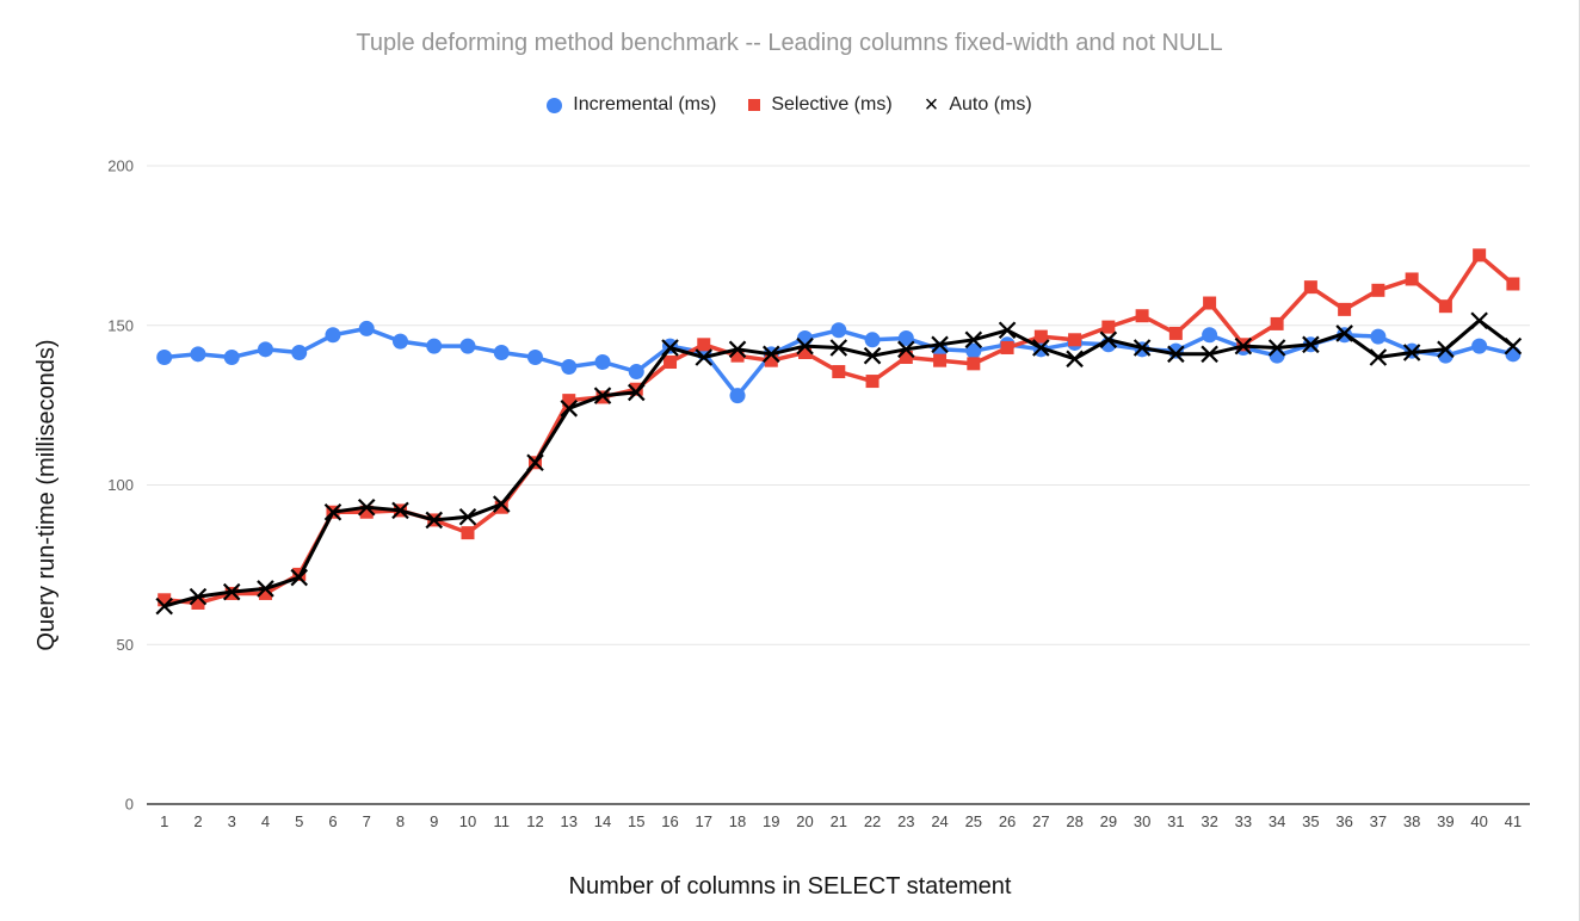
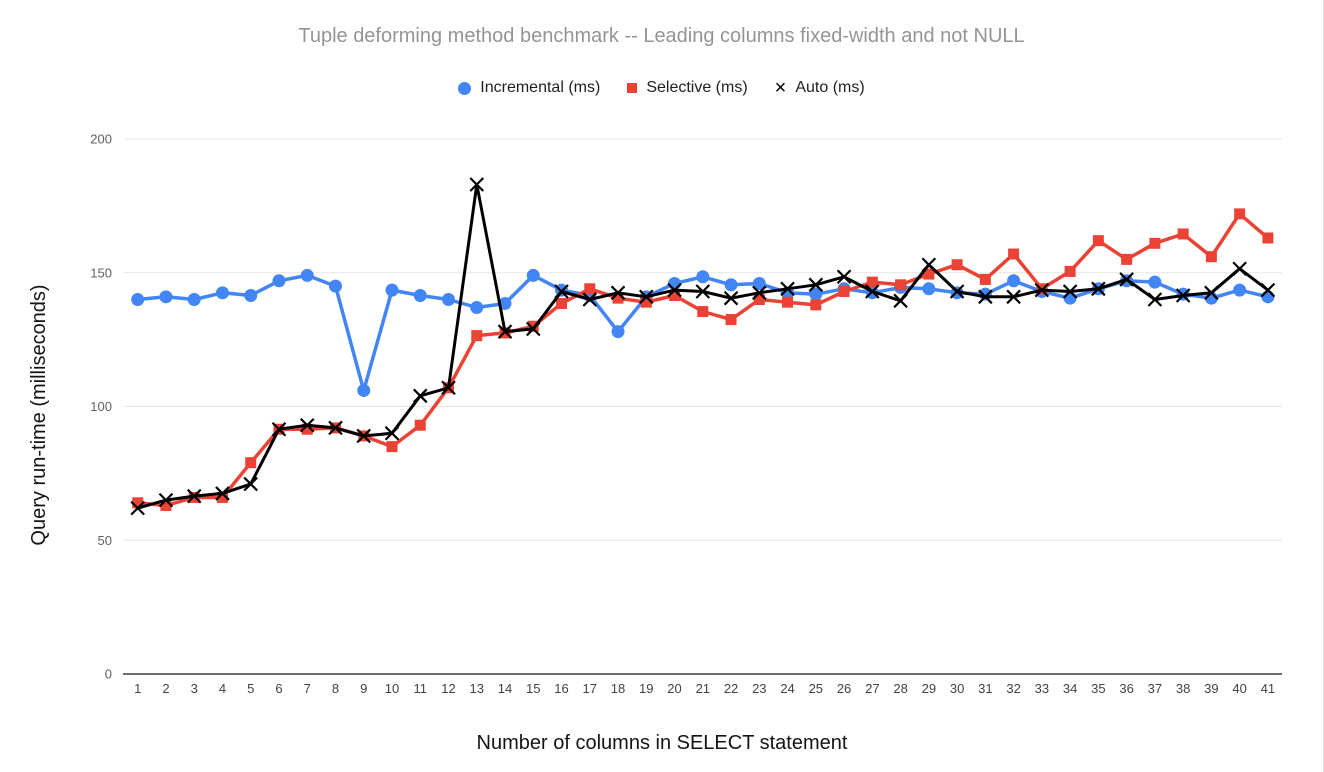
Selective (ms)/5: 72 -> 79
Incremental (ms)/9: 144 -> 106
Auto (ms)/11: 94 -> 104
Auto (ms)/13: 124 -> 183
Incremental (ms)/15: 136 -> 149
Auto (ms)/29: 146 -> 153
